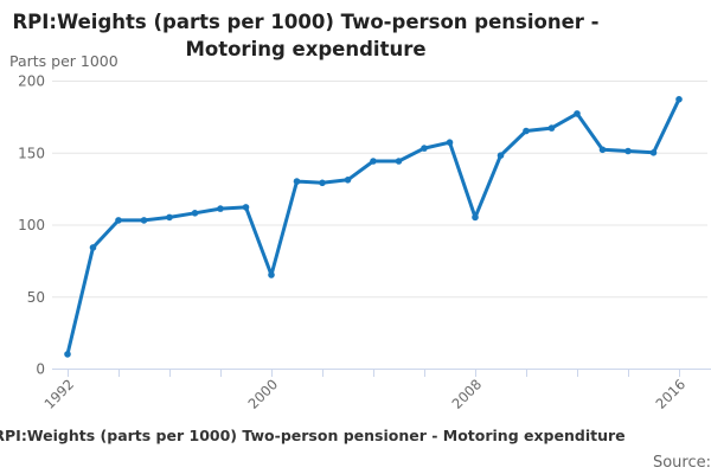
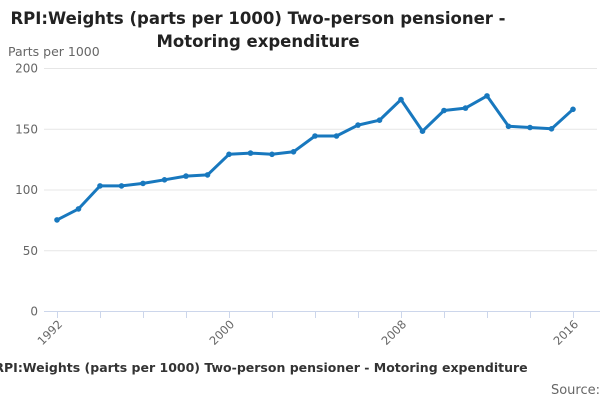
1992: 10 -> 75
2000: 65 -> 129
2008: 105 -> 174
2016: 187 -> 166
